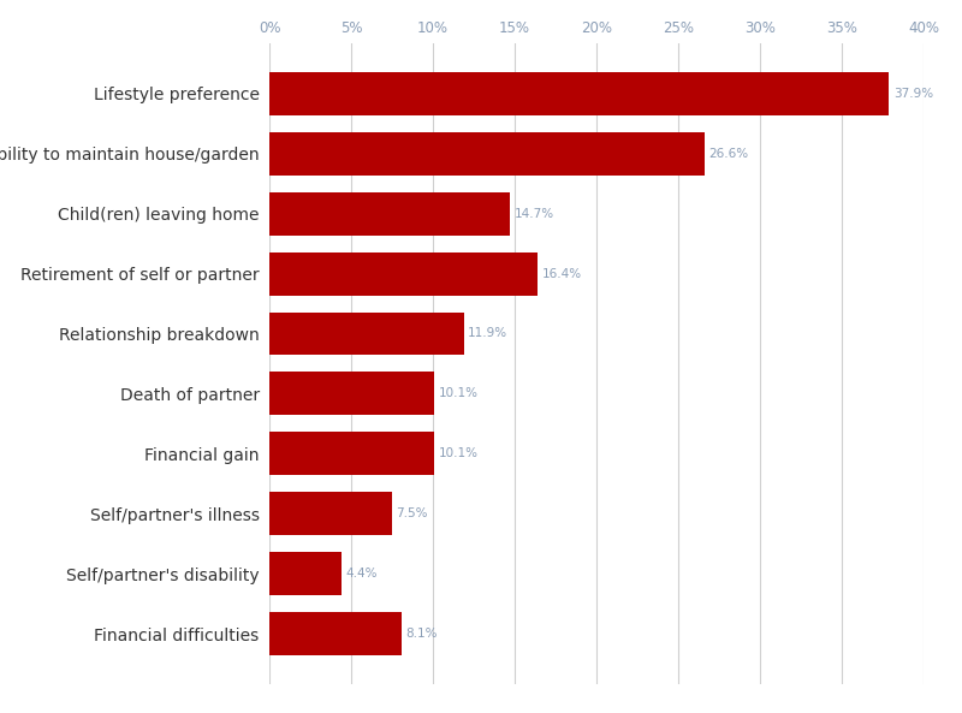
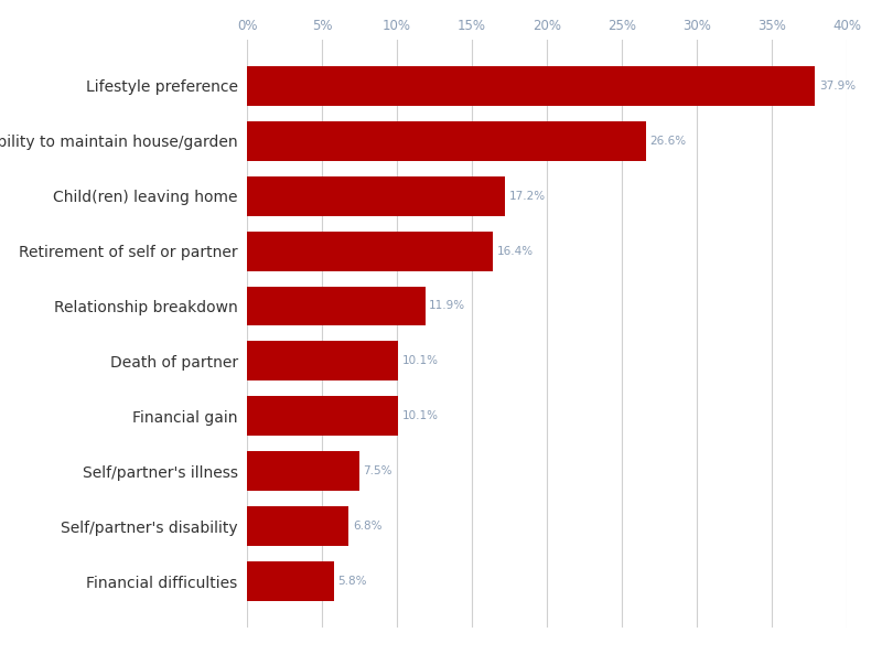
Child(ren) leaving home: 14.7% -> 17.2%
Self/partner's disability: 4.4% -> 6.8%
Financial difficulties: 8.1% -> 5.8%
